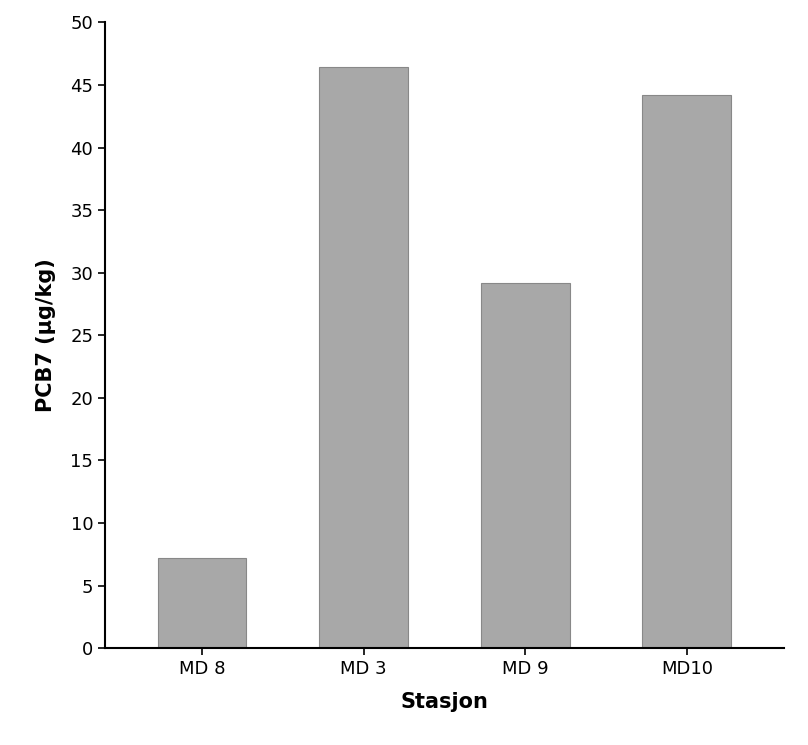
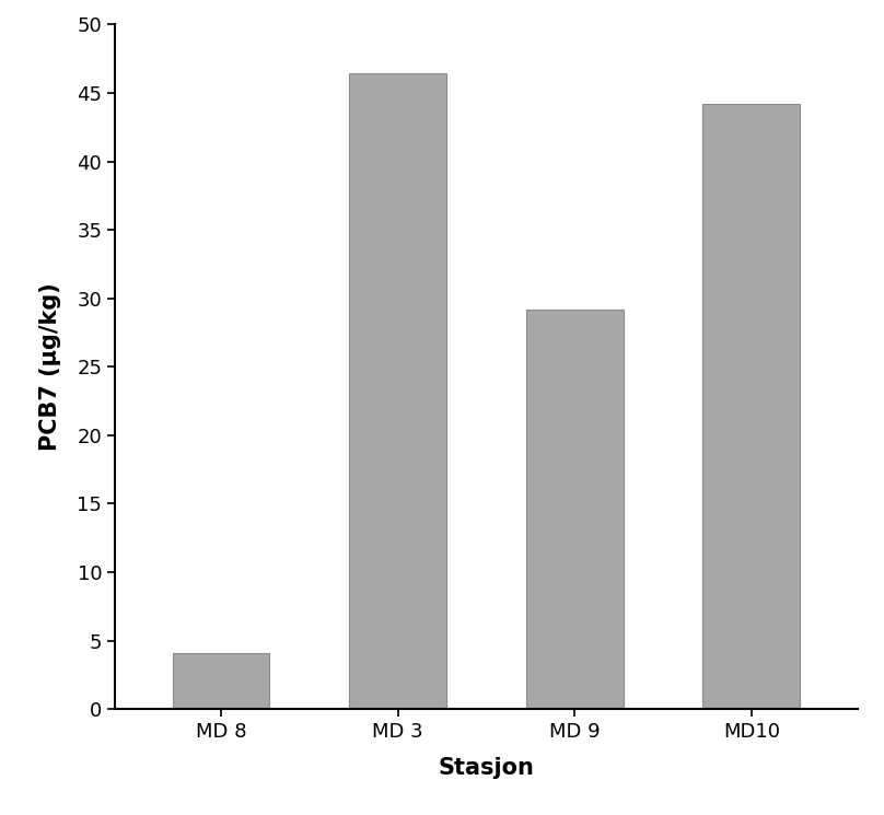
MD 8: 7.2 -> 4.1
